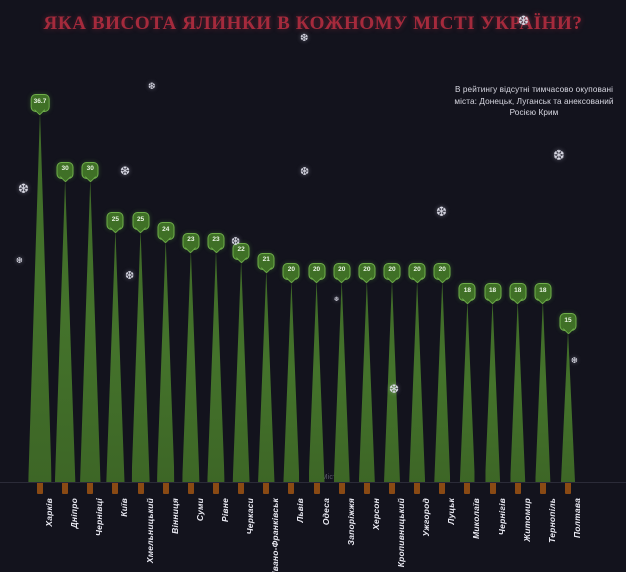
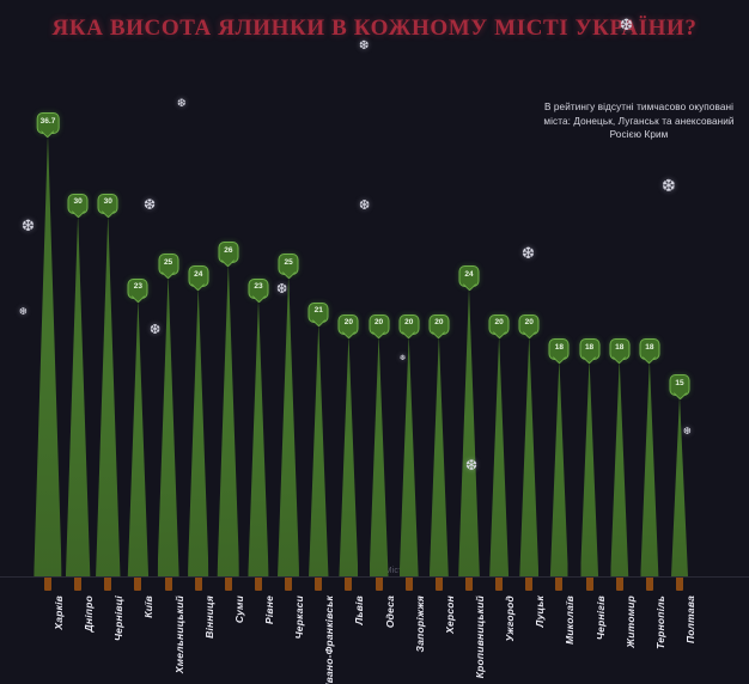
Київ: 25 -> 23
Суми: 23 -> 26
Черкаси: 22 -> 25
Кропивницький: 20 -> 24
